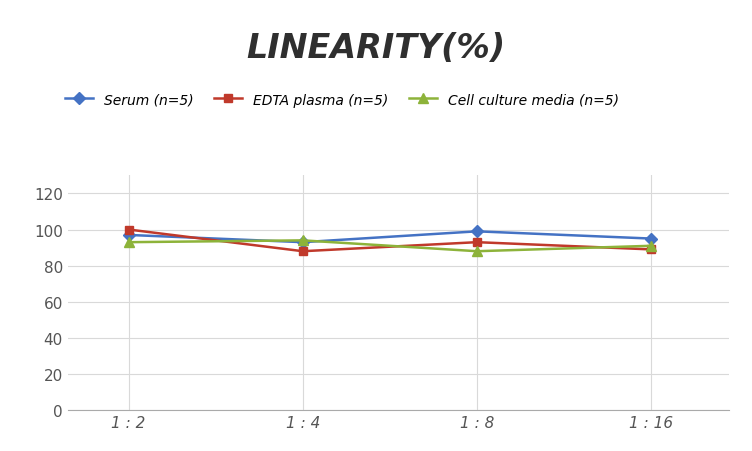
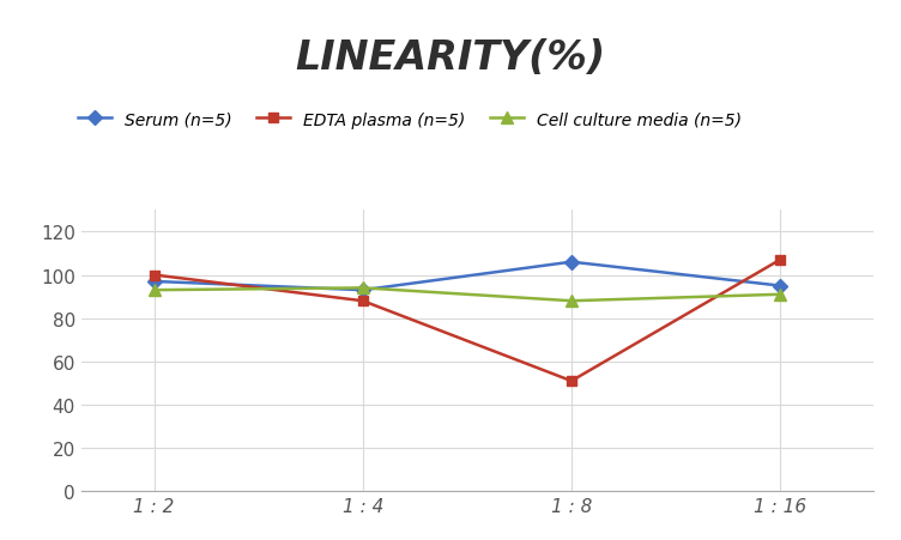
Serum (n=5)/1 : 8: 99 -> 106
EDTA plasma (n=5)/1 : 8: 93 -> 51
EDTA plasma (n=5)/1 : 16: 89 -> 107
